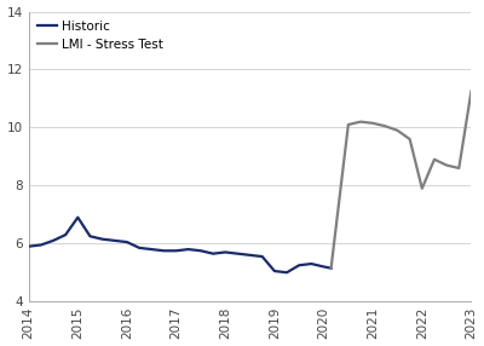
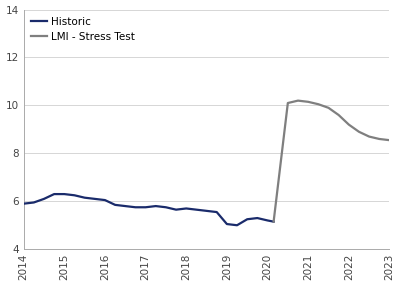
Historic/2015: 6.90 -> 6.30
LMI - Stress Test/2022: 7.90 -> 9.20
LMI - Stress Test/2023: 11.25 -> 8.55
